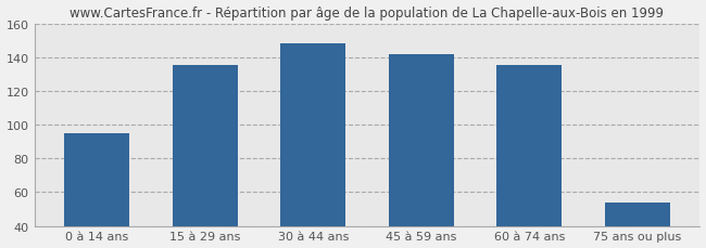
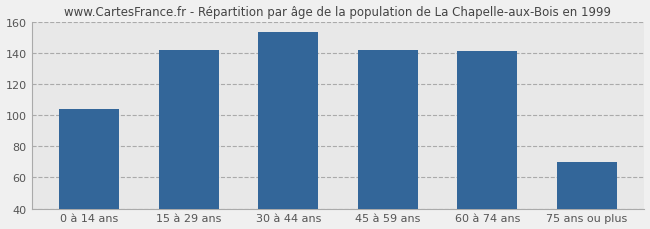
0 à 14 ans: 95 -> 104
15 à 29 ans: 135 -> 142
30 à 44 ans: 148 -> 153
60 à 74 ans: 135 -> 141
75 ans ou plus: 54 -> 70
